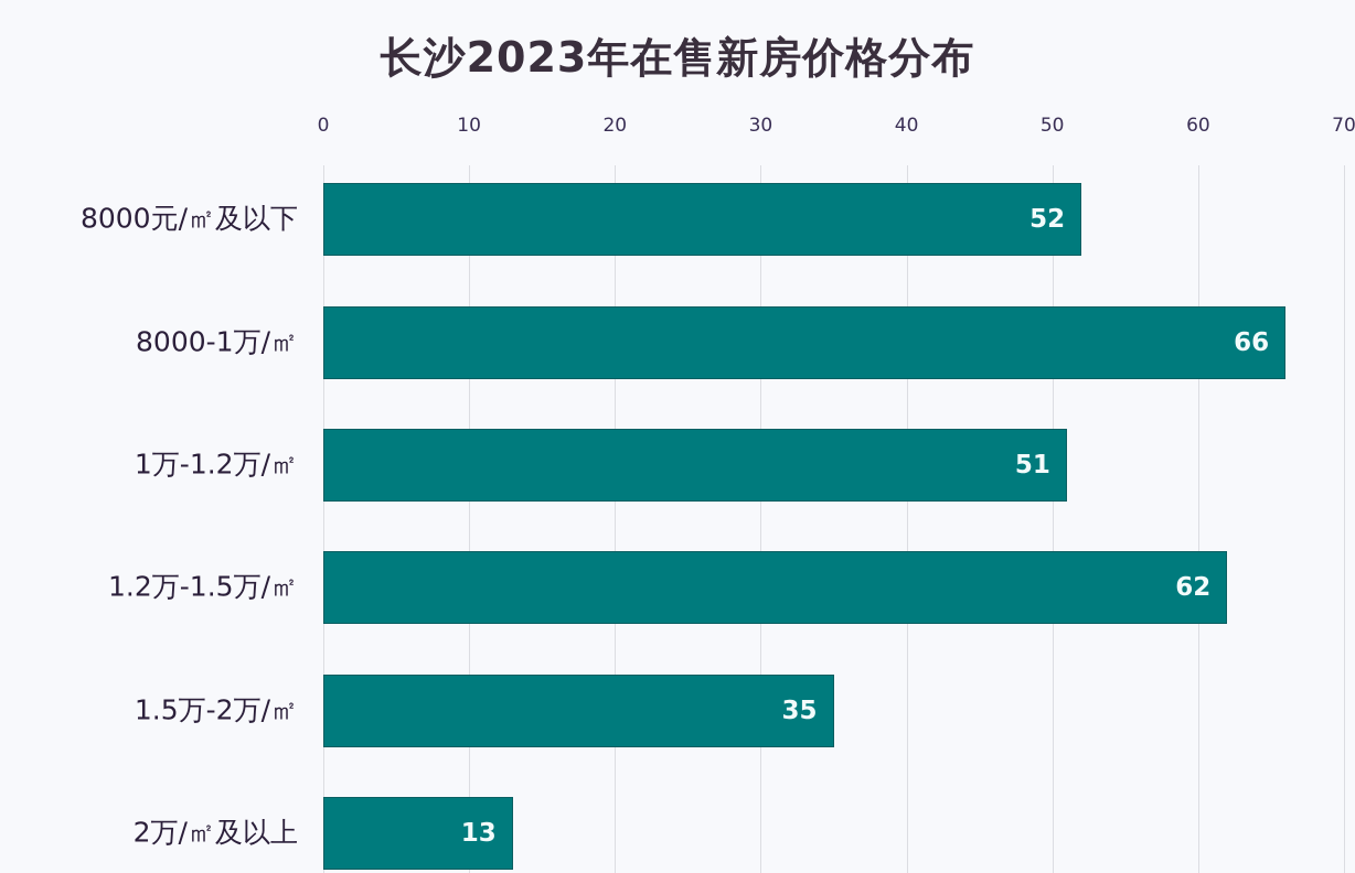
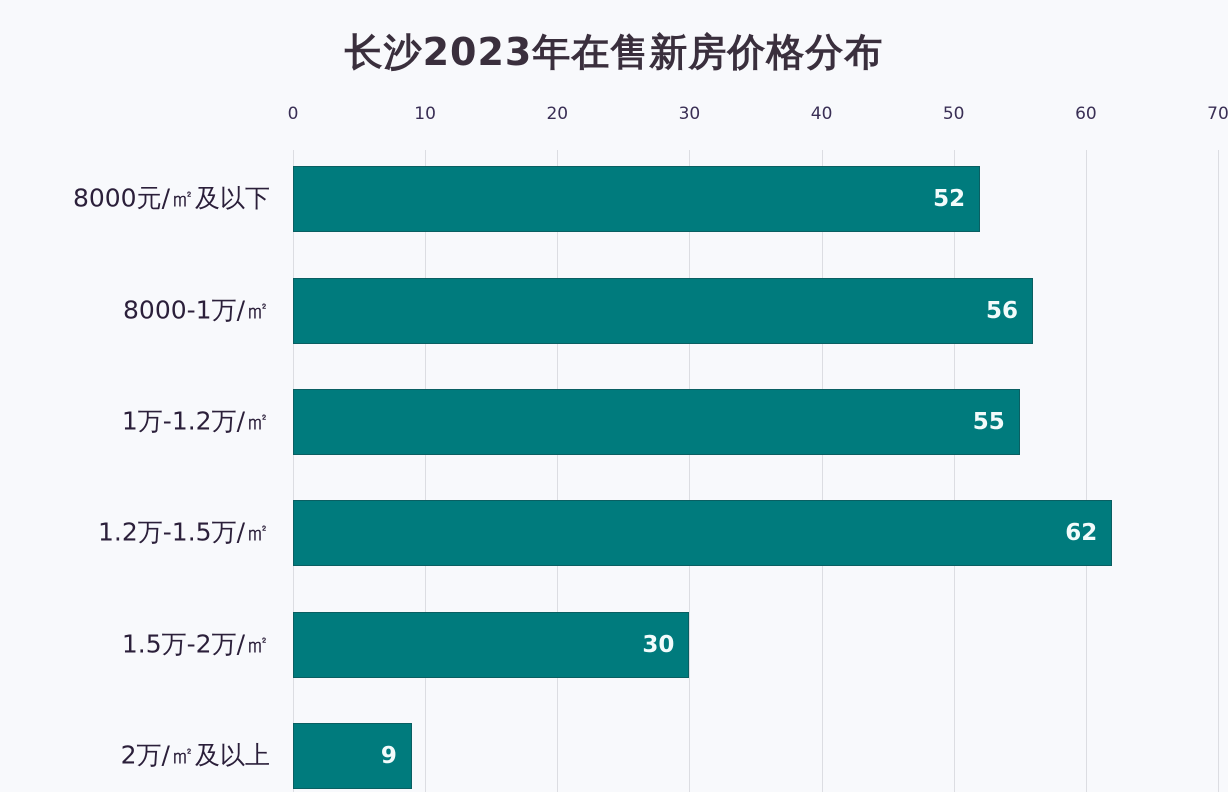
8000-1万/㎡: 66 -> 56
1万-1.2万/㎡: 51 -> 55
1.5万-2万/㎡: 35 -> 30
2万/㎡及以上: 13 -> 9
